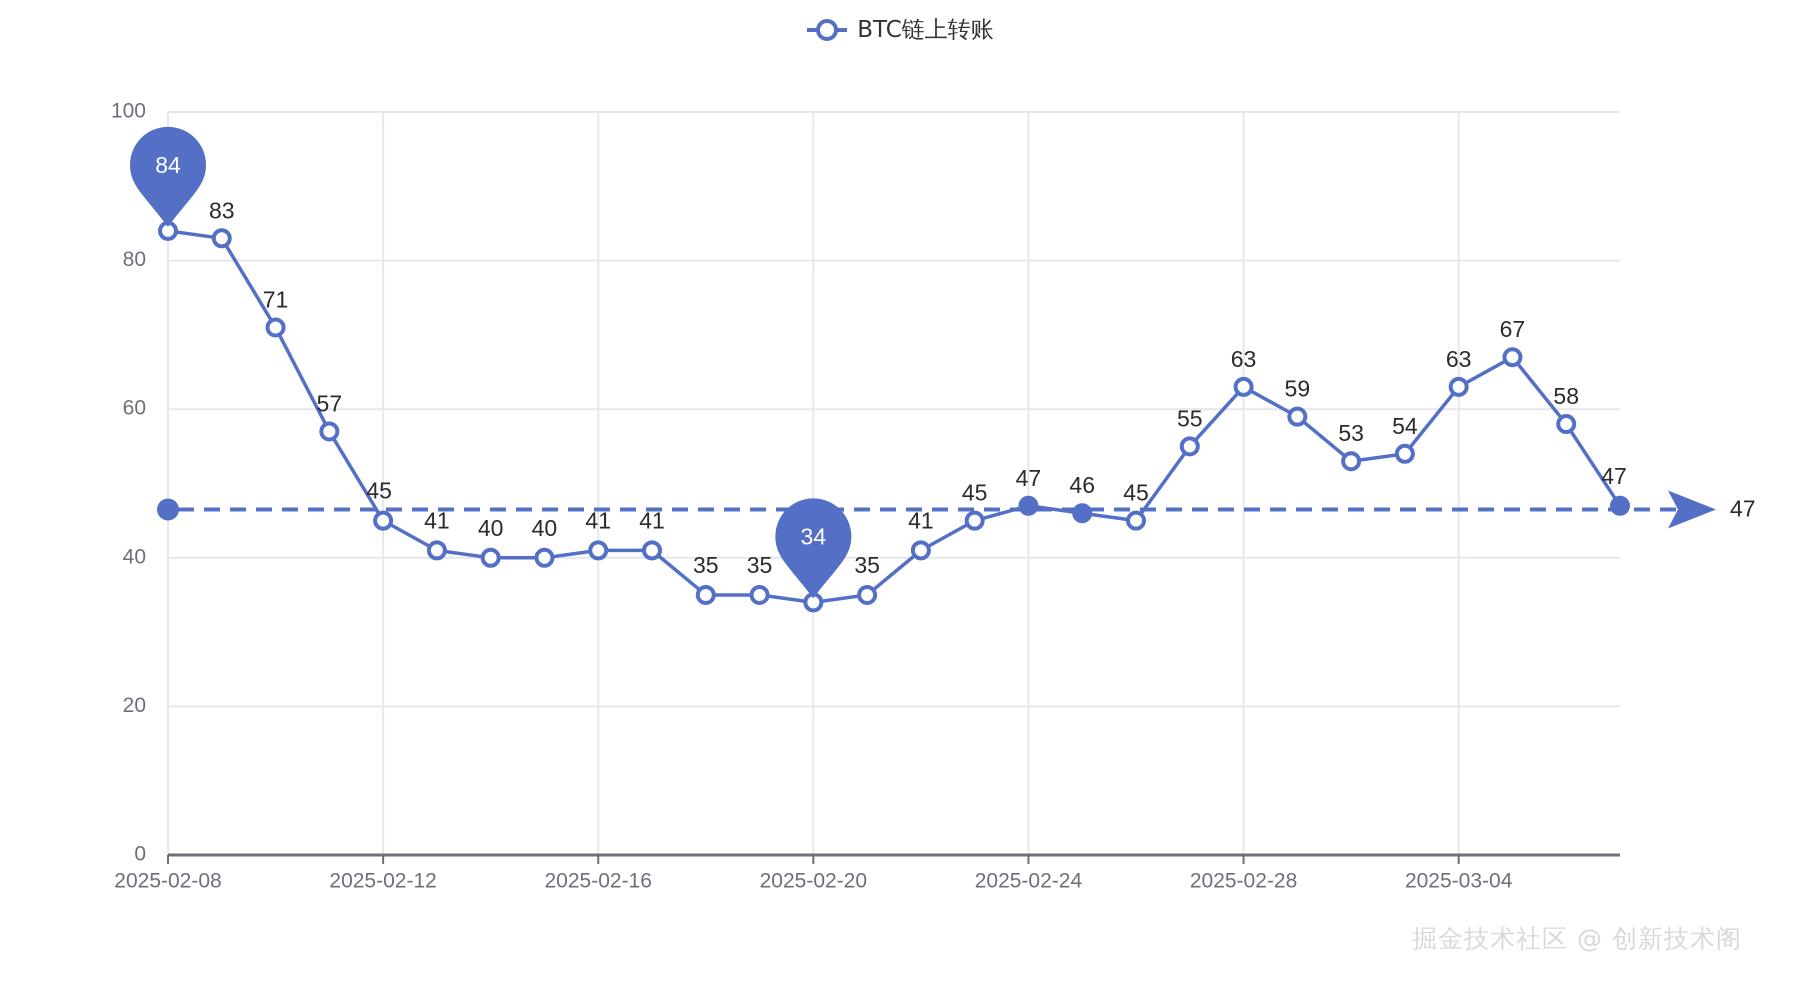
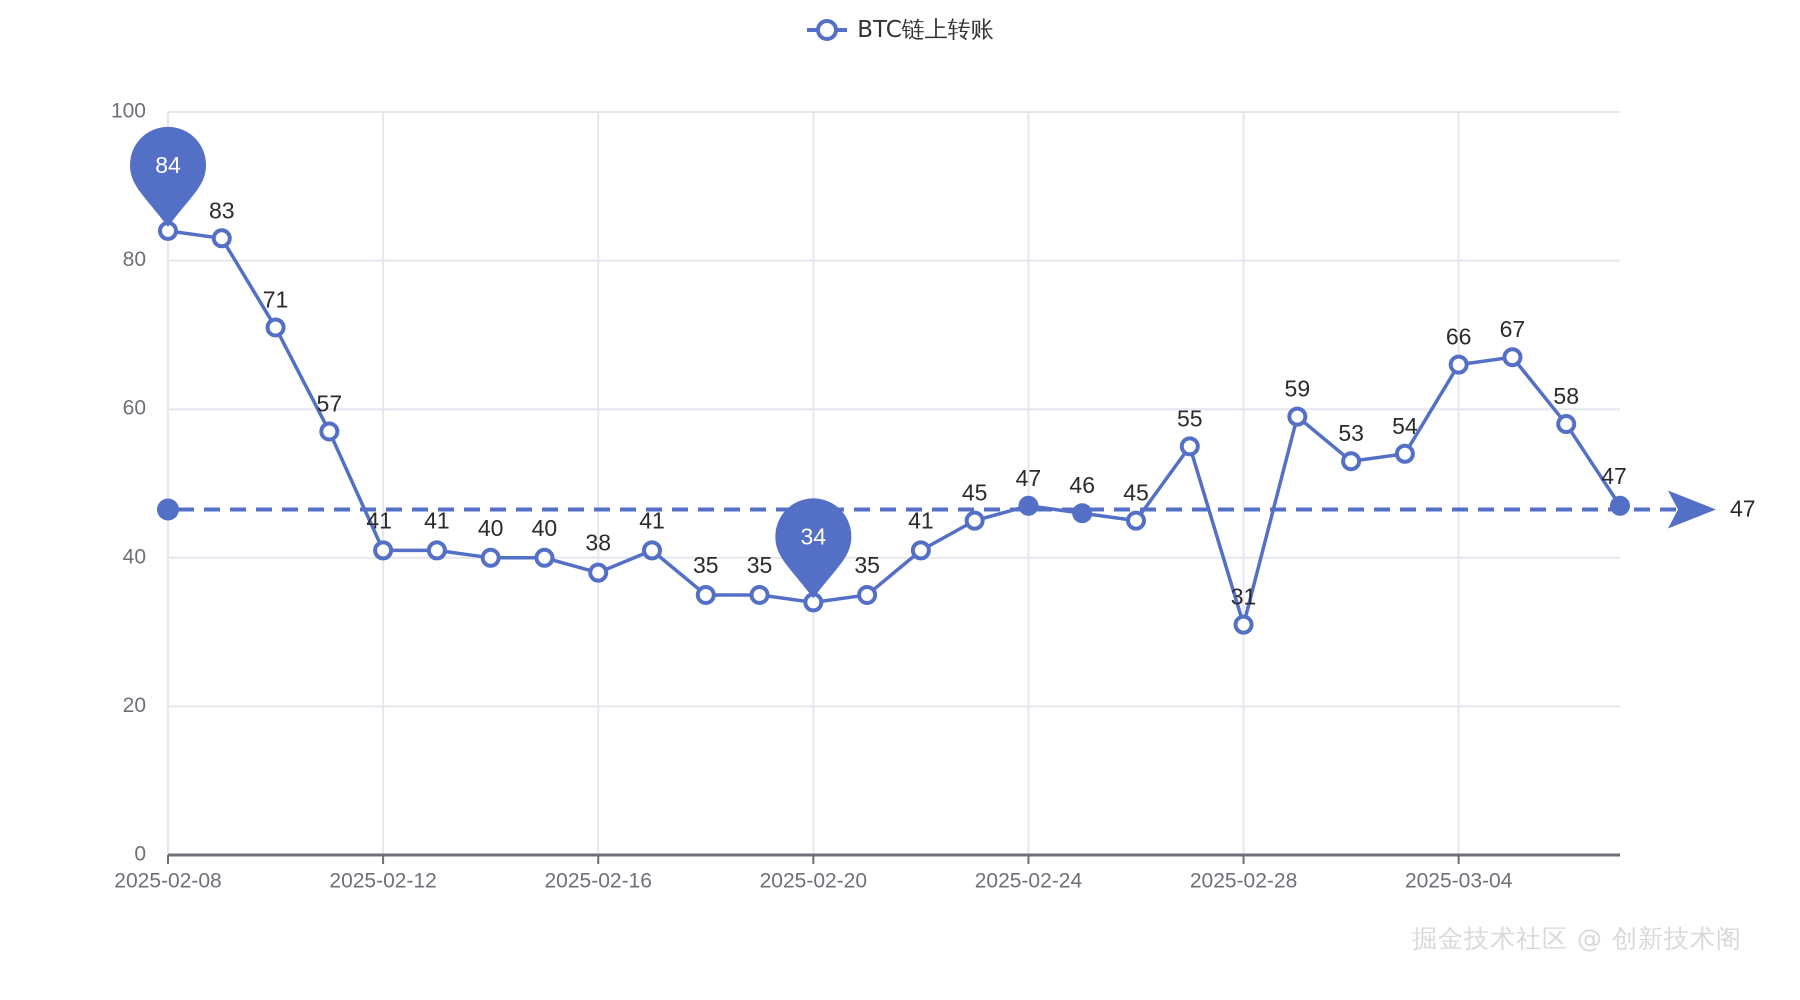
2025-02-12: 45 -> 41
2025-02-16: 41 -> 38
2025-02-28: 63 -> 31
2025-03-04: 63 -> 66
